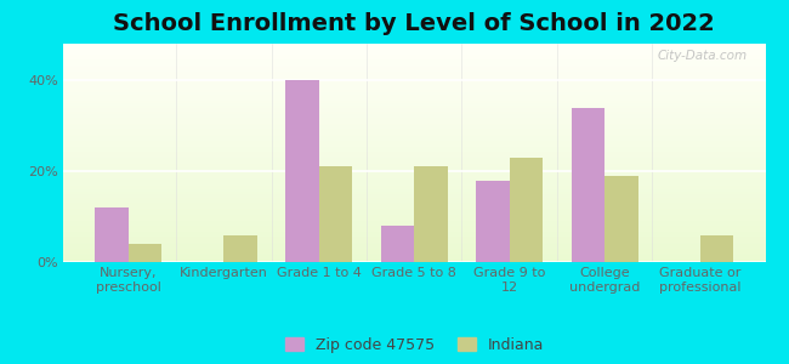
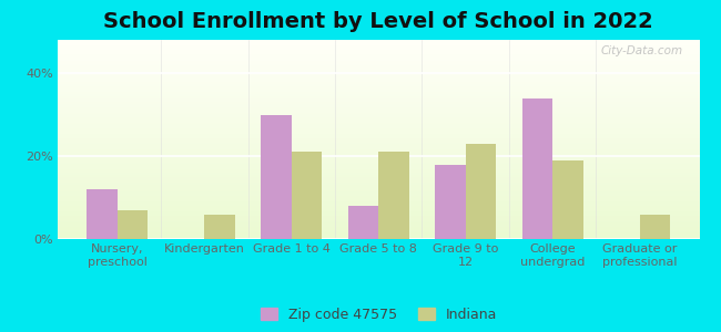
Indiana/Nursery, preschool: 4% -> 7%
Zip code 47575/Grade 1 to 4: 40% -> 30%
